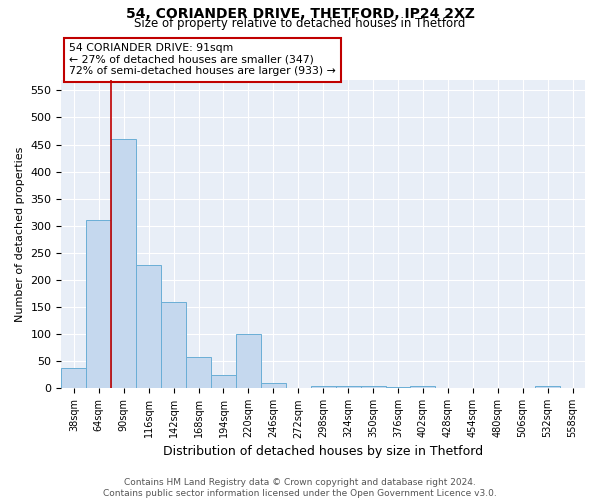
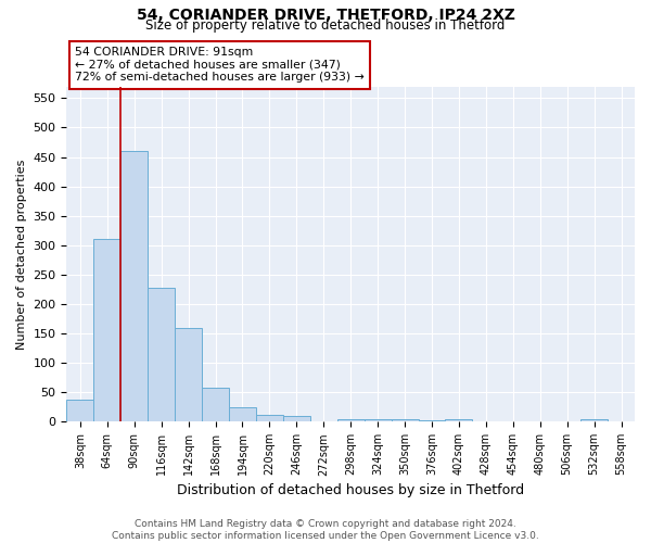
220sqm: 100 -> 12
